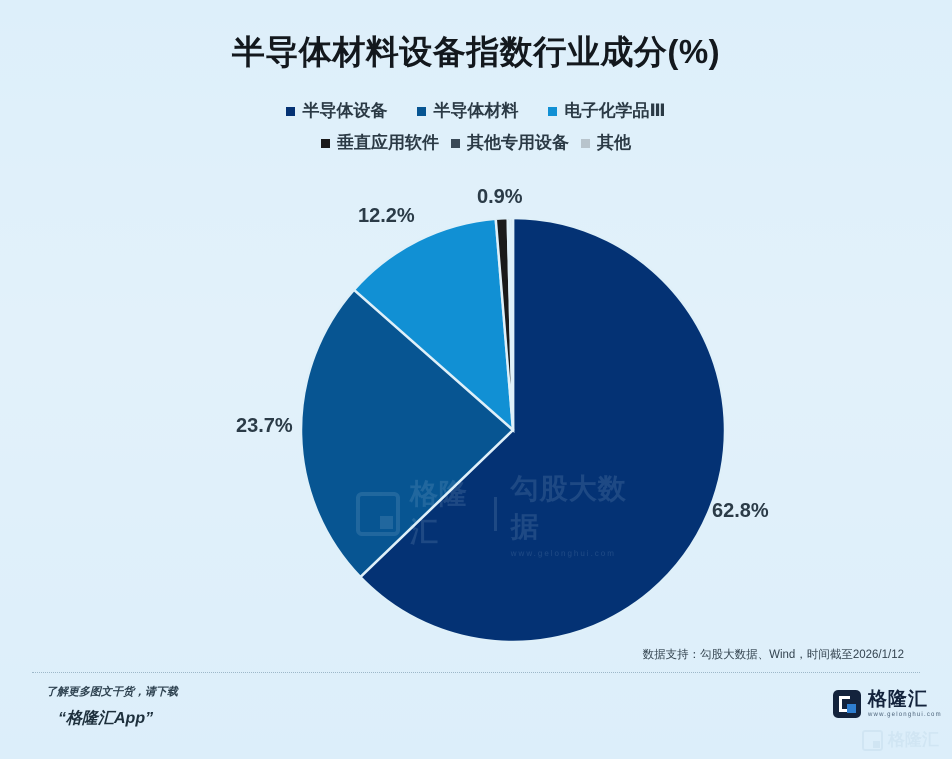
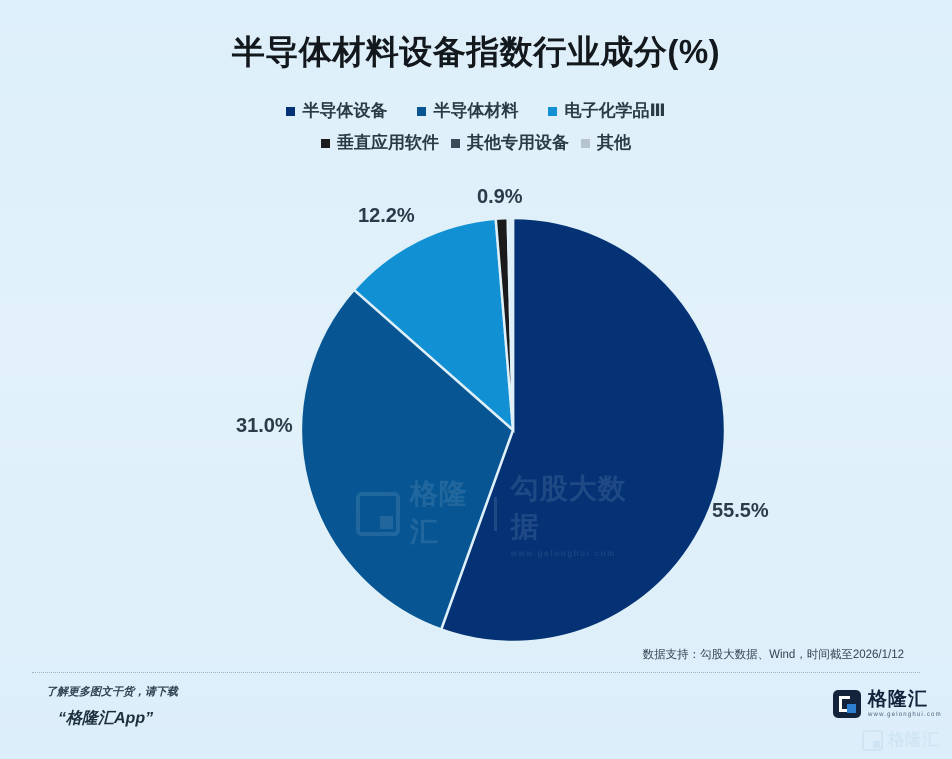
半导体设备: 62.8% -> 55.5%
半导体材料: 23.7% -> 31.0%
